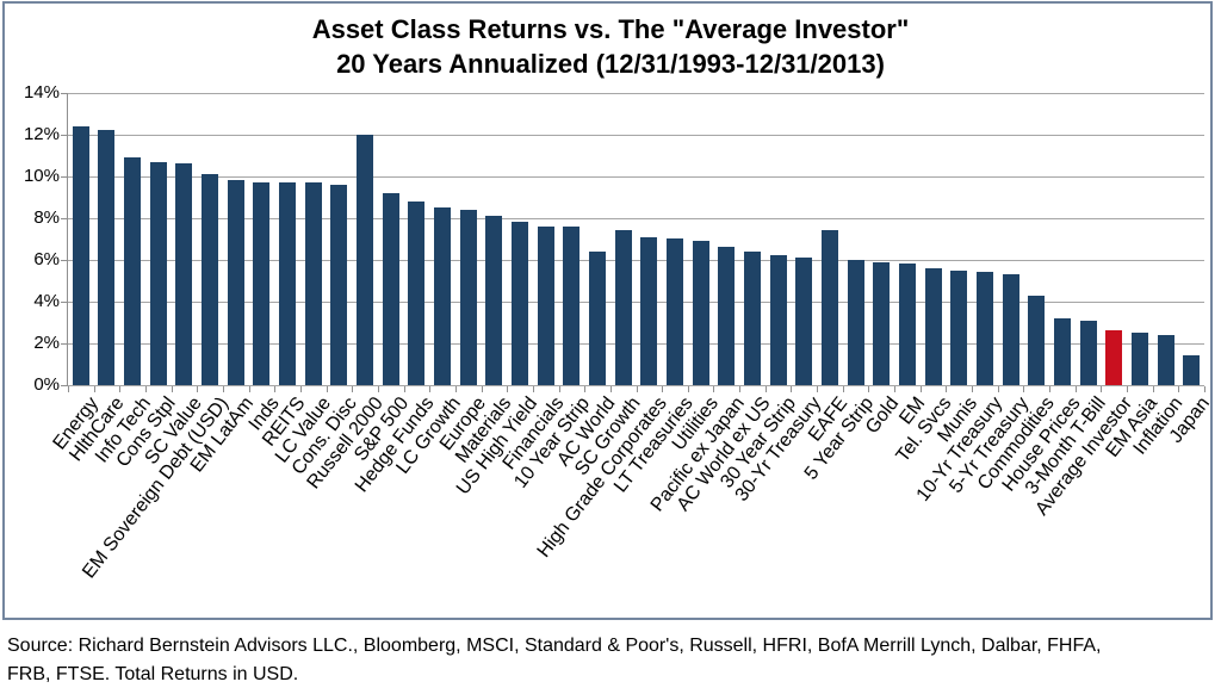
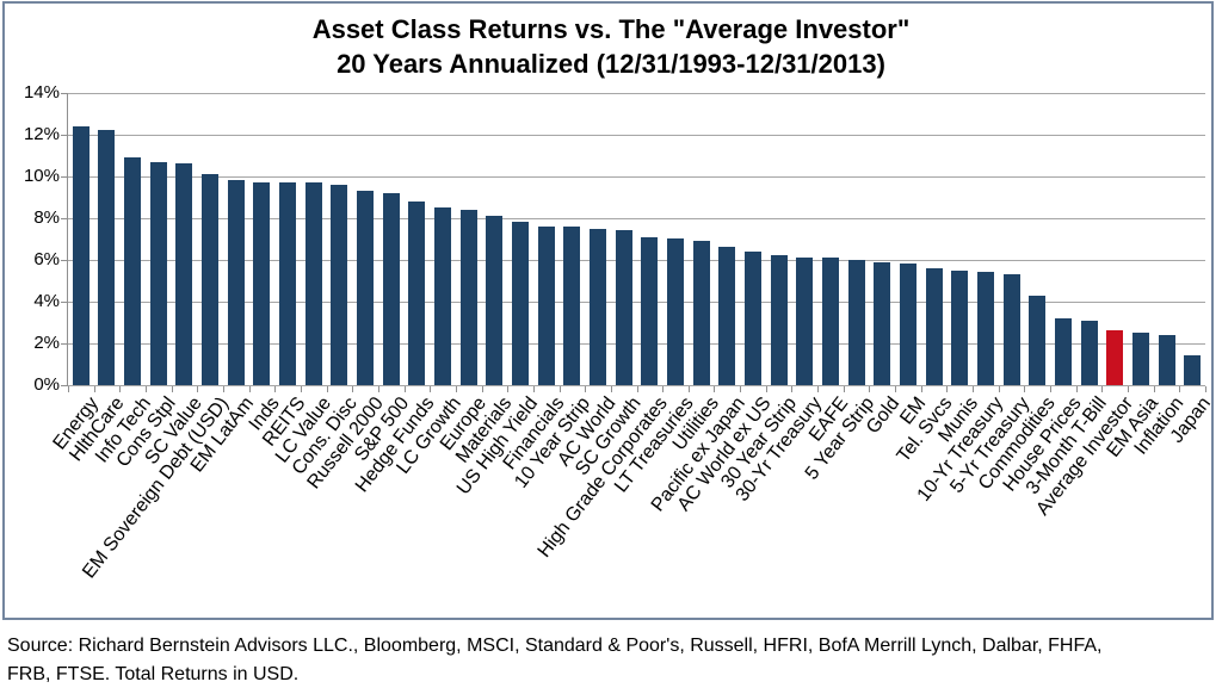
Russell 2000: 12.0% -> 9.3%
AC World: 6.4% -> 7.5%
EAFE: 7.4% -> 6.1%
